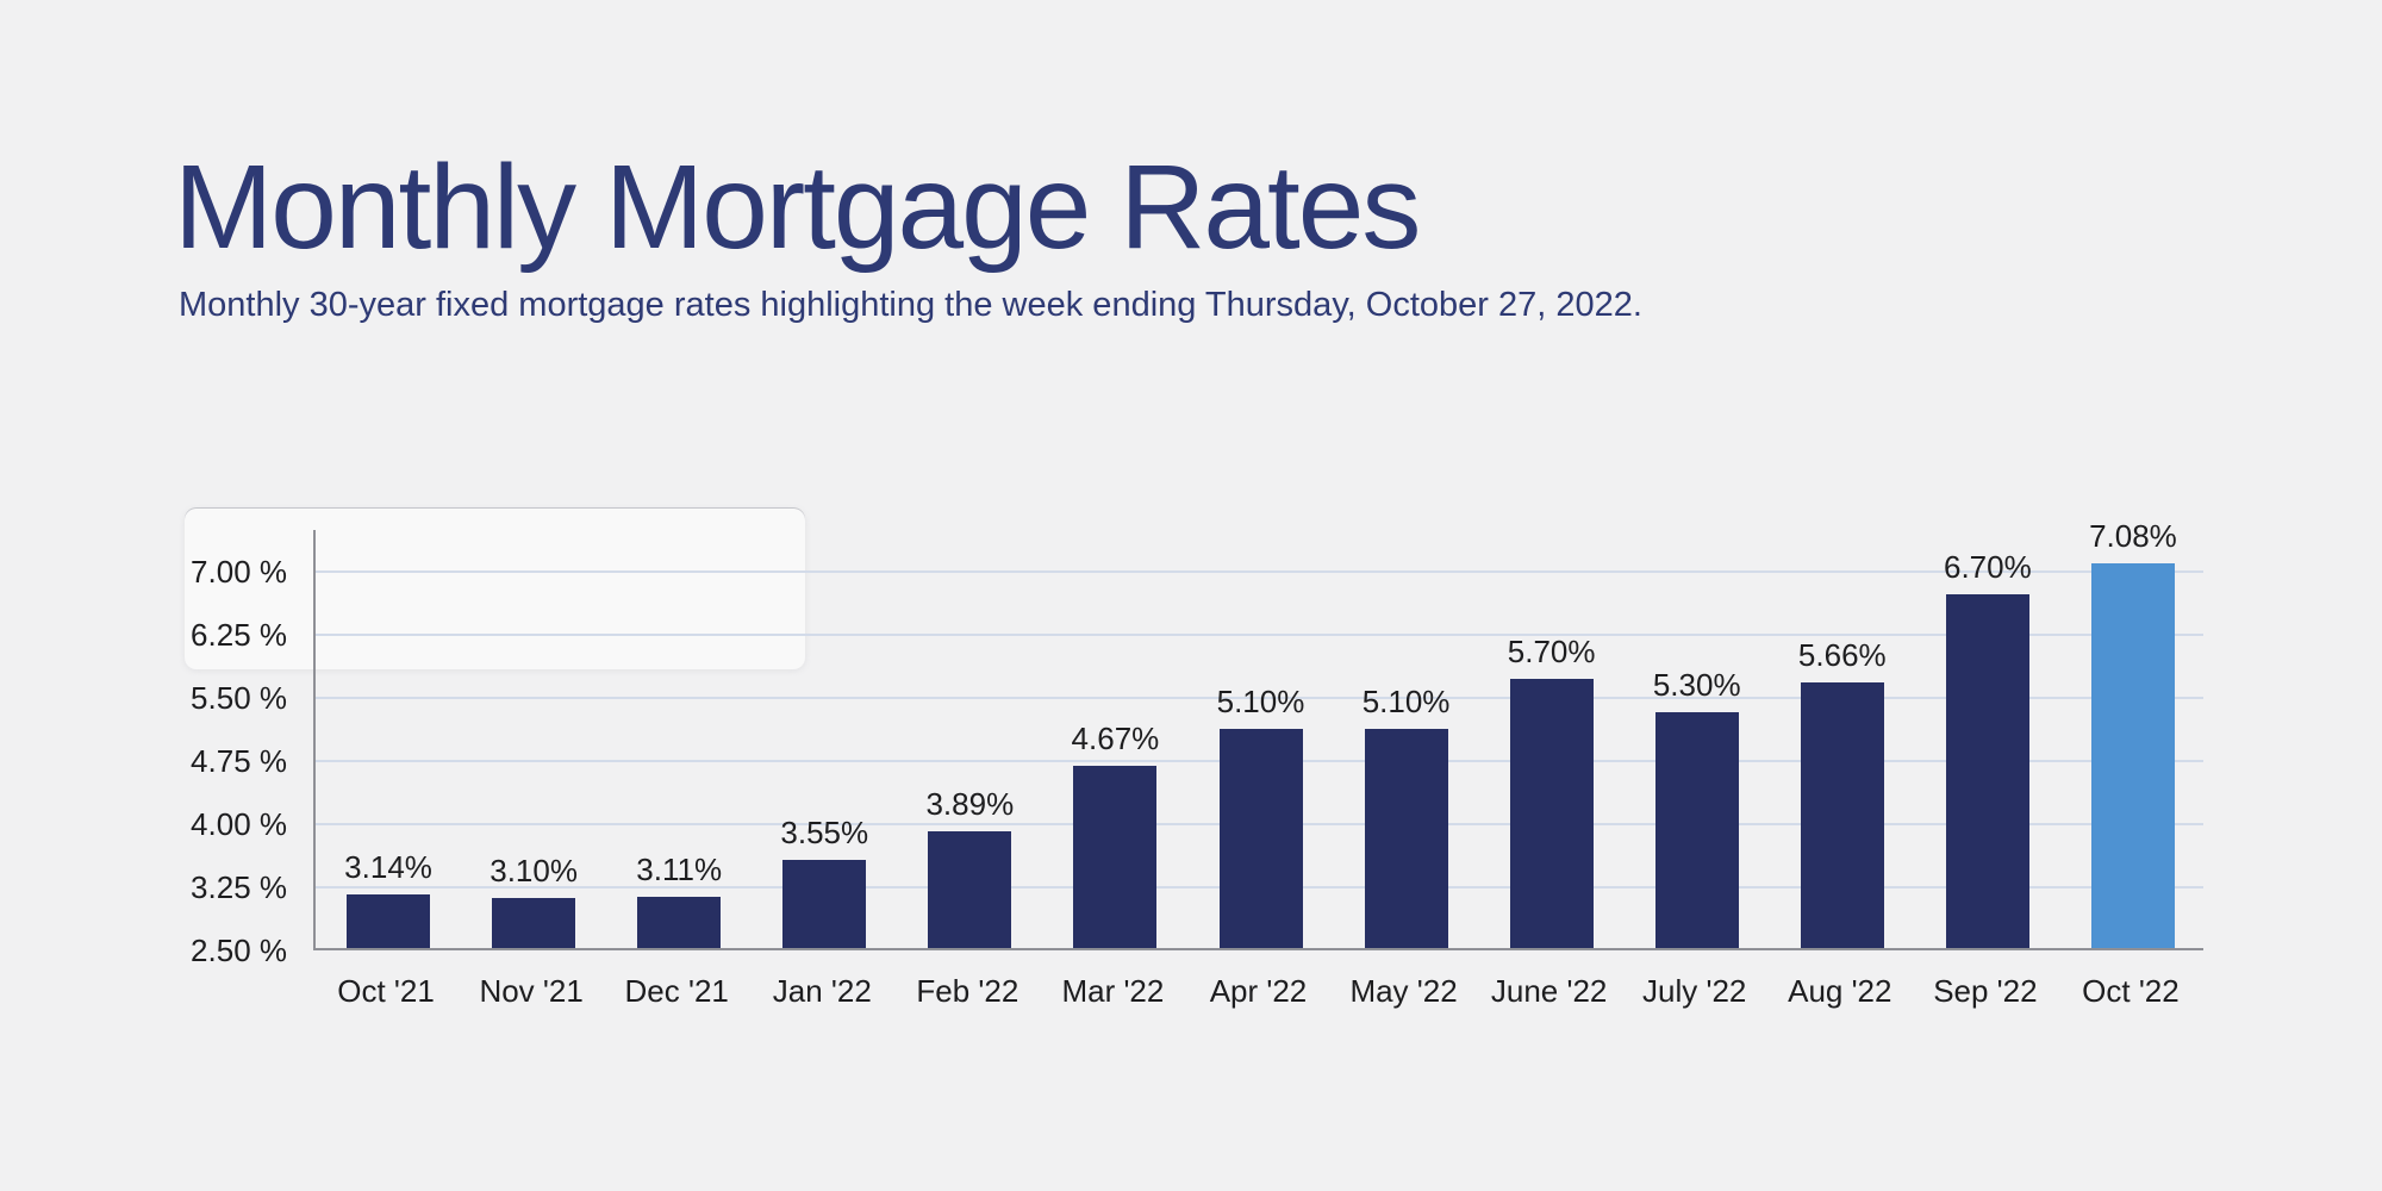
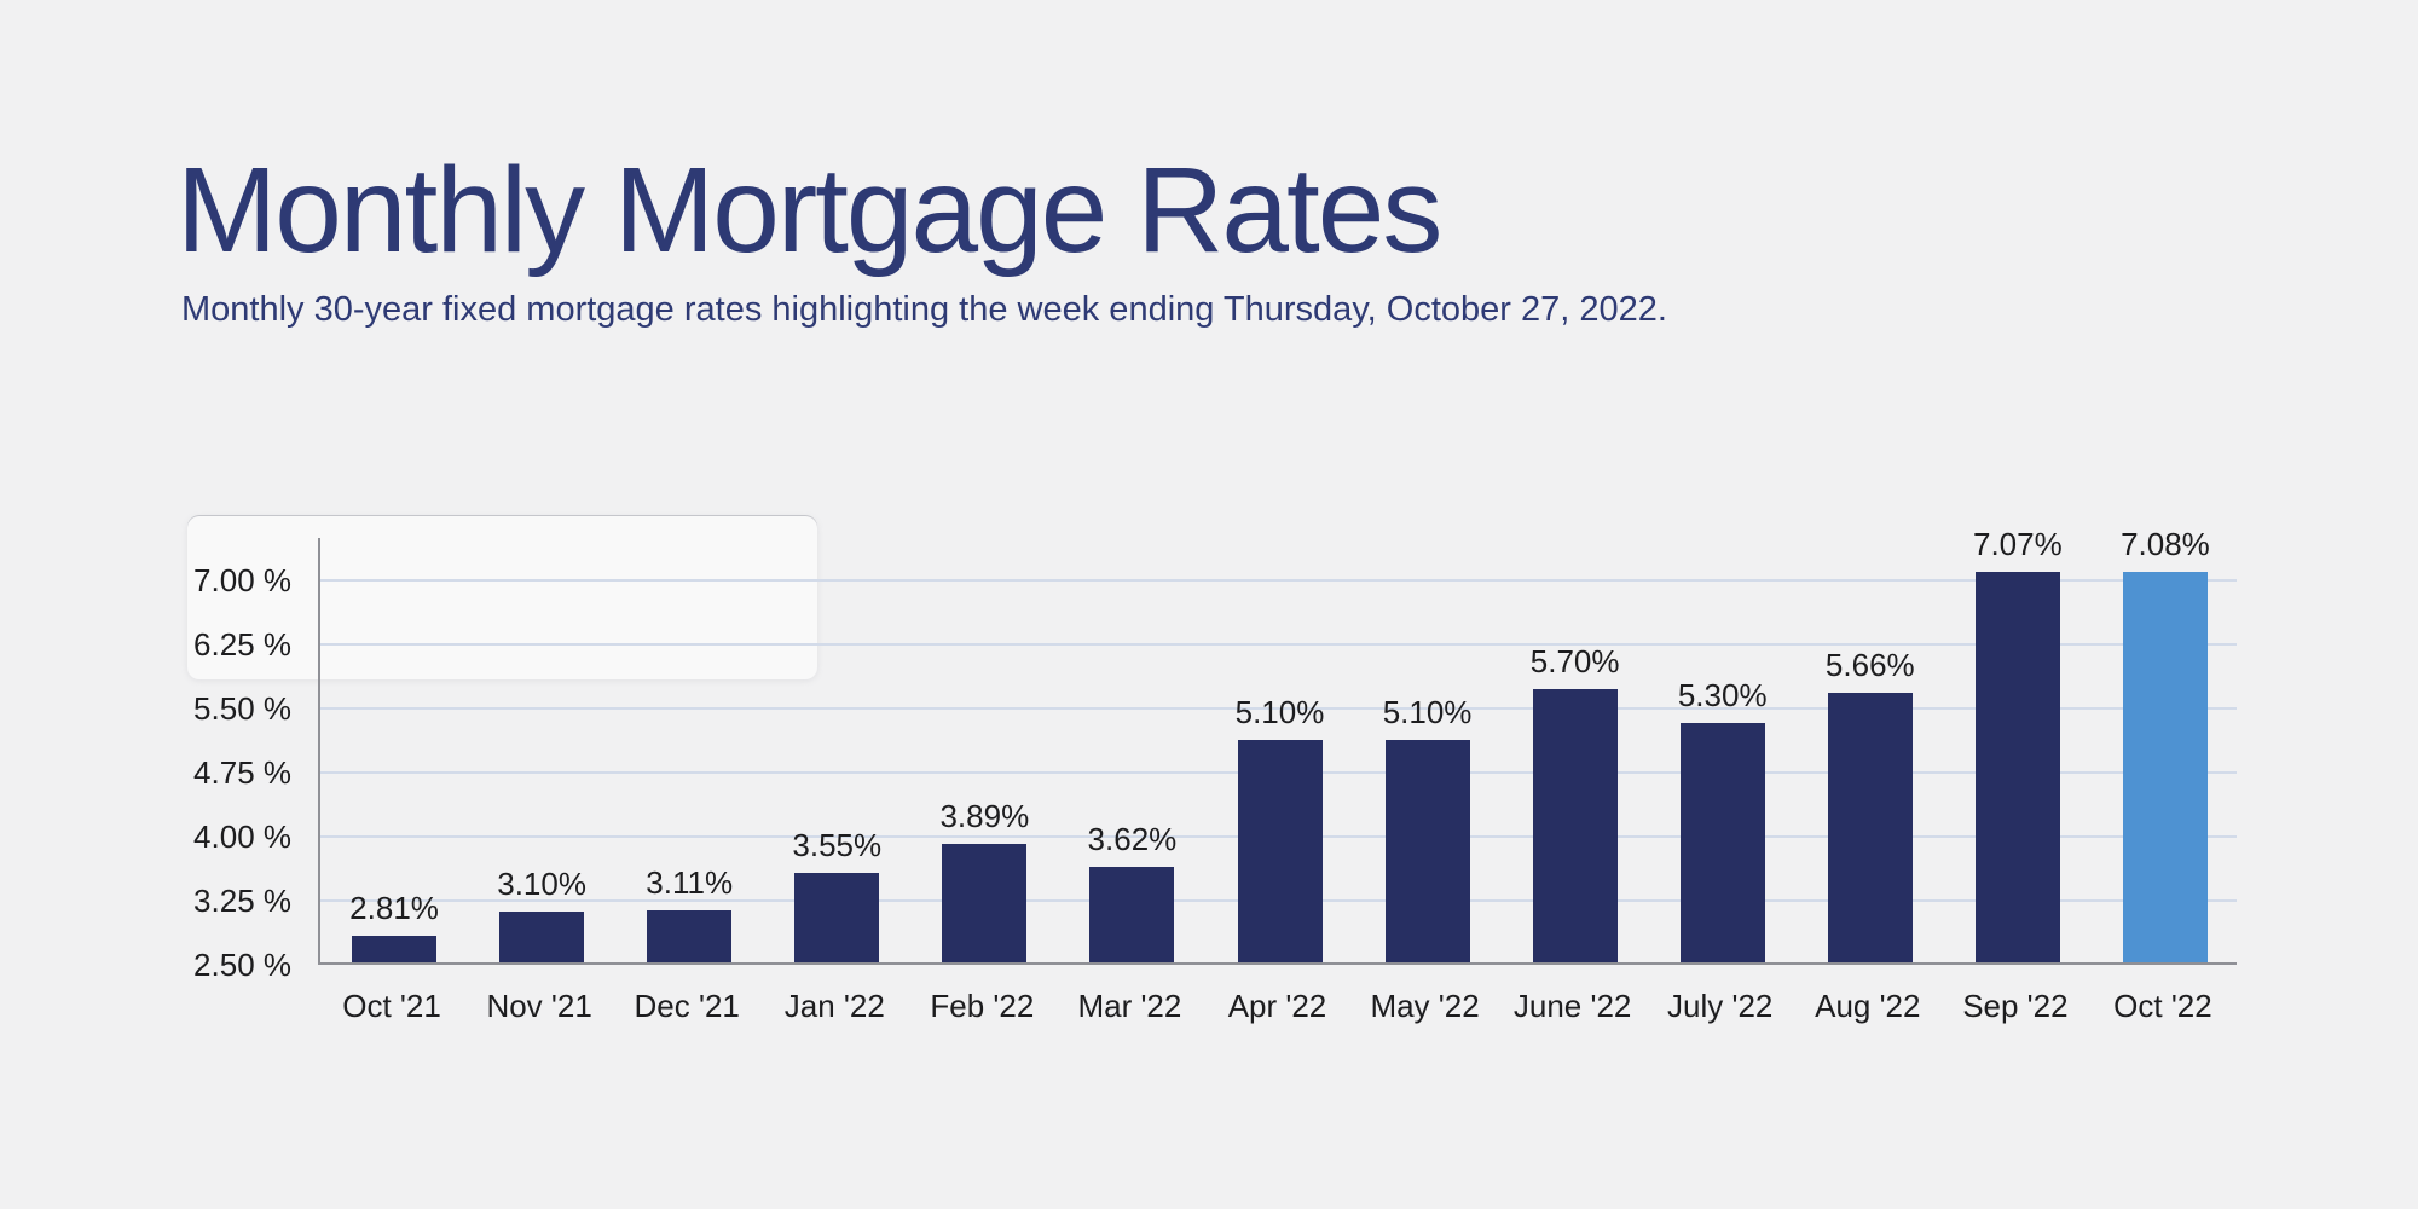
Oct '21: 3.14% -> 2.81%
Mar '22: 4.67% -> 3.62%
Sep '22: 6.70% -> 7.07%
